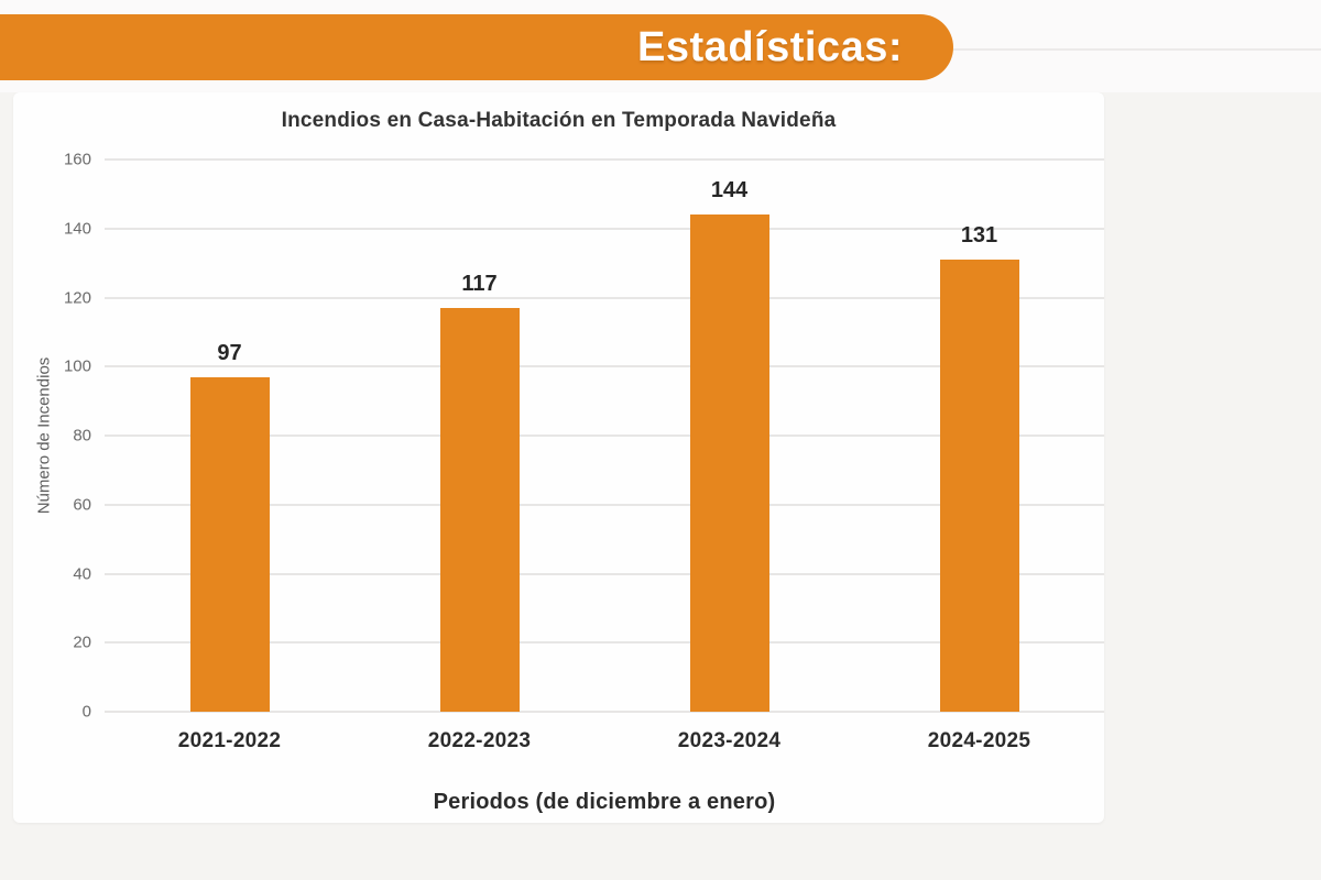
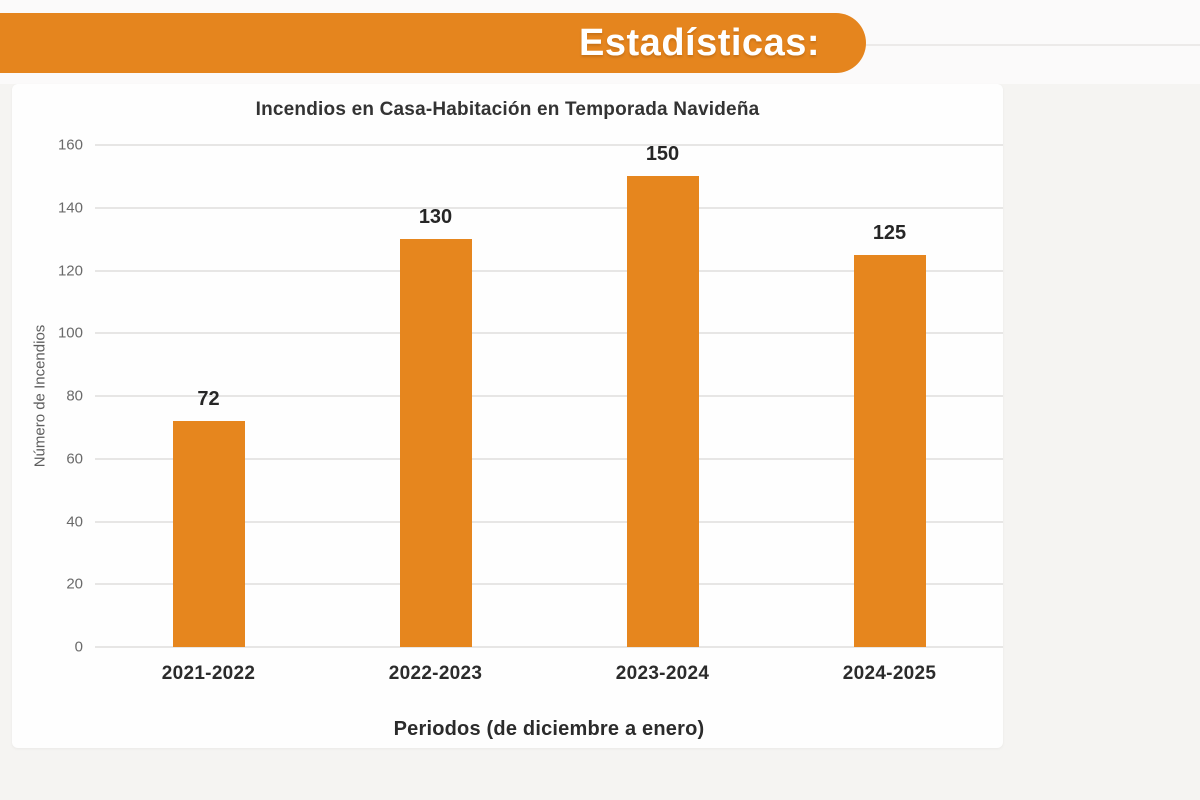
2021-2022: 97 -> 72
2022-2023: 117 -> 130
2023-2024: 144 -> 150
2024-2025: 131 -> 125
